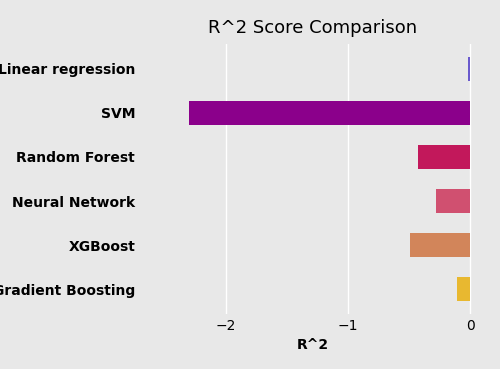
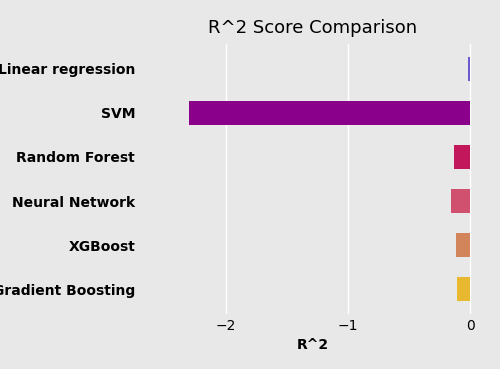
Random Forest: -0.43 -> -0.13
Neural Network: -0.28 -> -0.16
XGBoost: -0.49 -> -0.12
